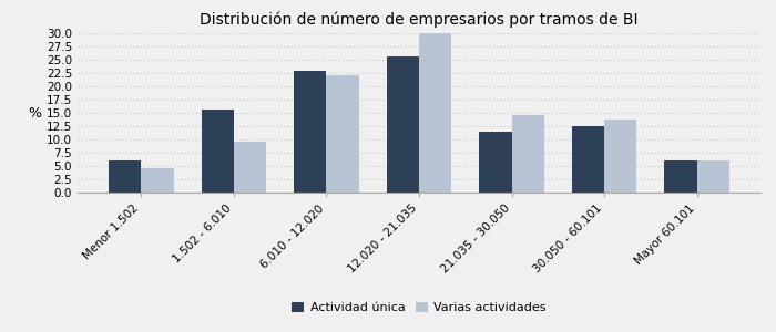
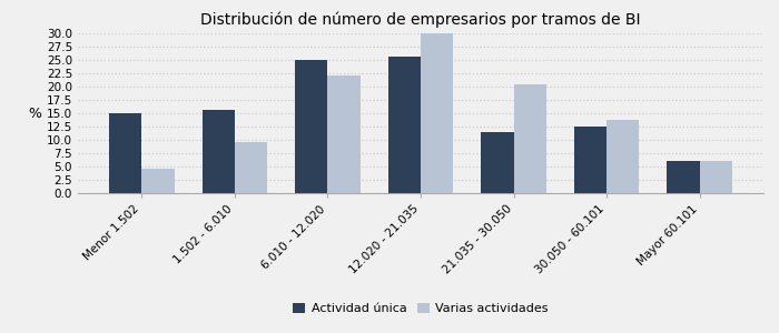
Actividad única/Menor 1.502: 6.0 -> 15.0
Actividad única/6.010 - 12.020: 23.0 -> 25.0
Varias actividades/21.035 - 30.050: 14.5 -> 20.5
